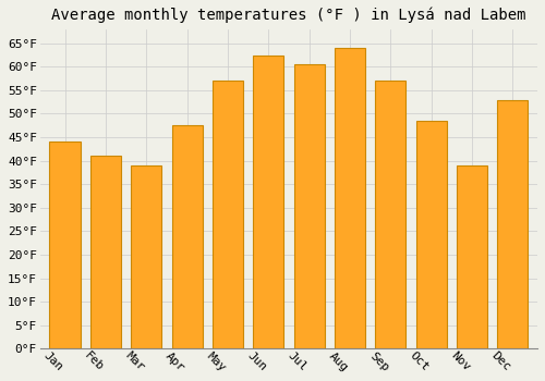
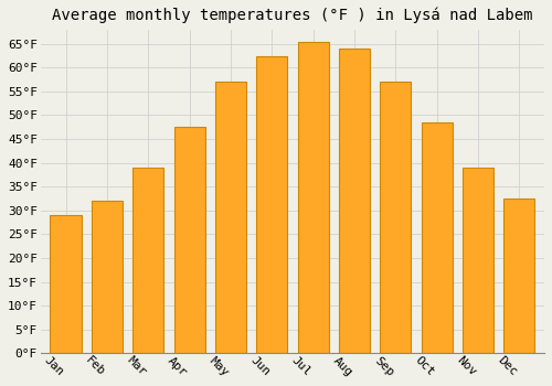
Jan: 44.0°F -> 29.0°F
Feb: 41.0°F -> 32.0°F
Jul: 60.5°F -> 65.5°F
Dec: 53.0°F -> 32.5°F
